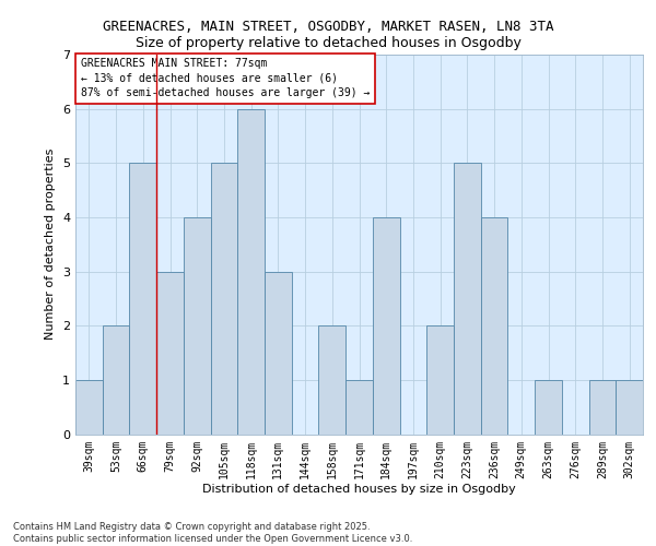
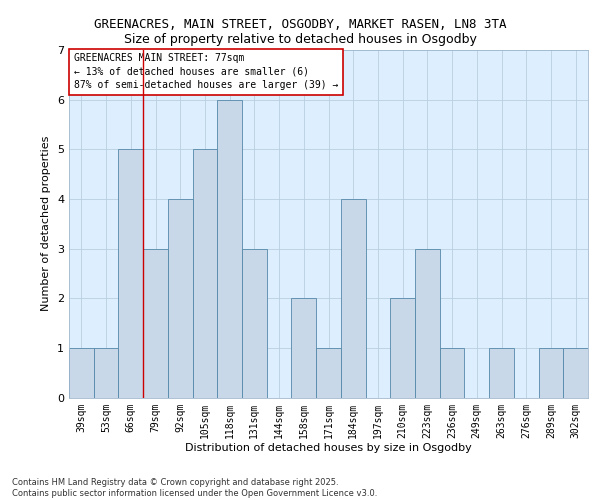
53sqm: 2 -> 1
223sqm: 5 -> 3
236sqm: 4 -> 1
